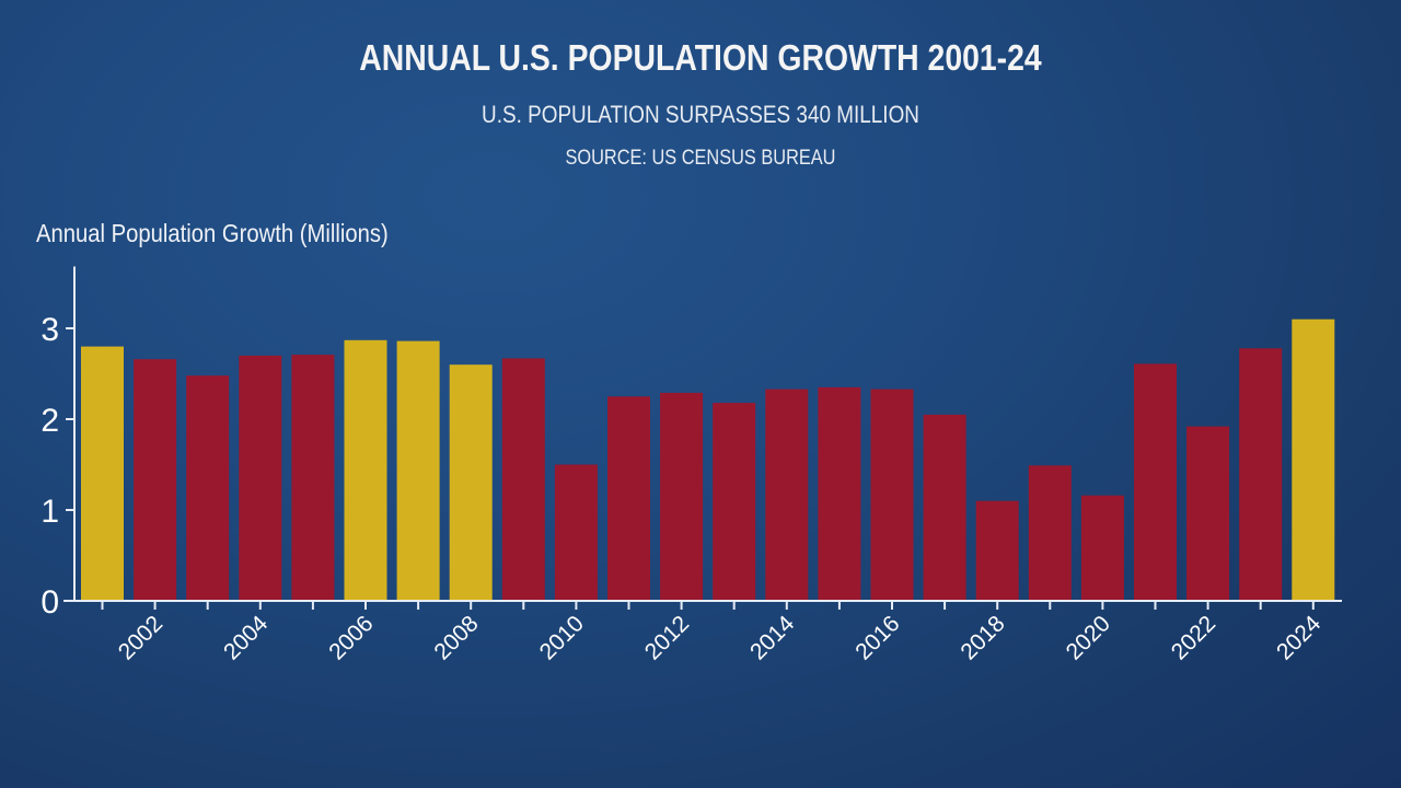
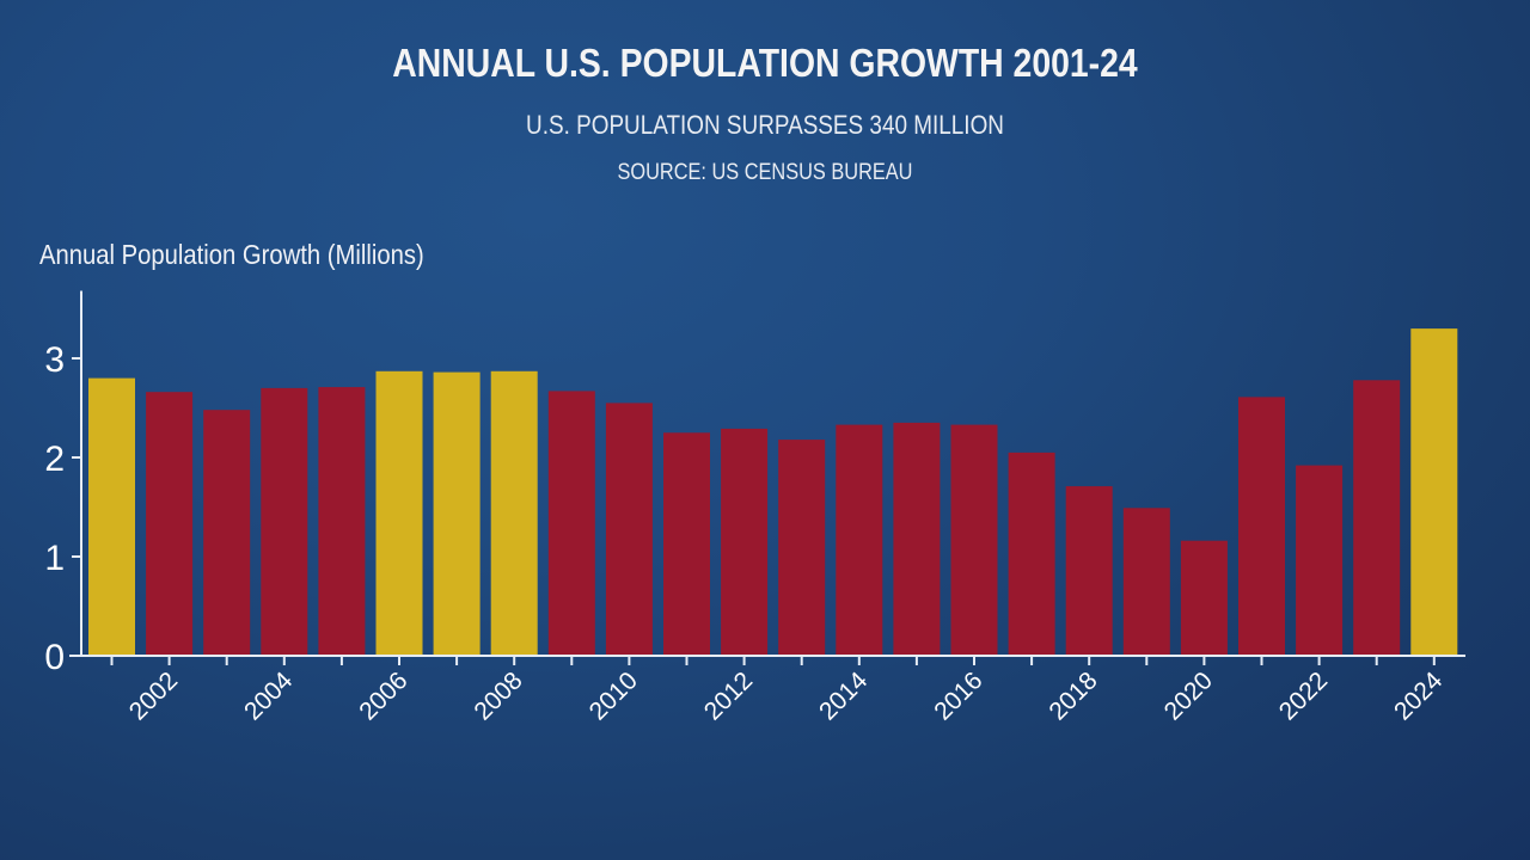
2008: 2.6 -> 2.9
2010: 1.5 -> 2.5
2018: 1.1 -> 1.7
2024: 3.1 -> 3.3
